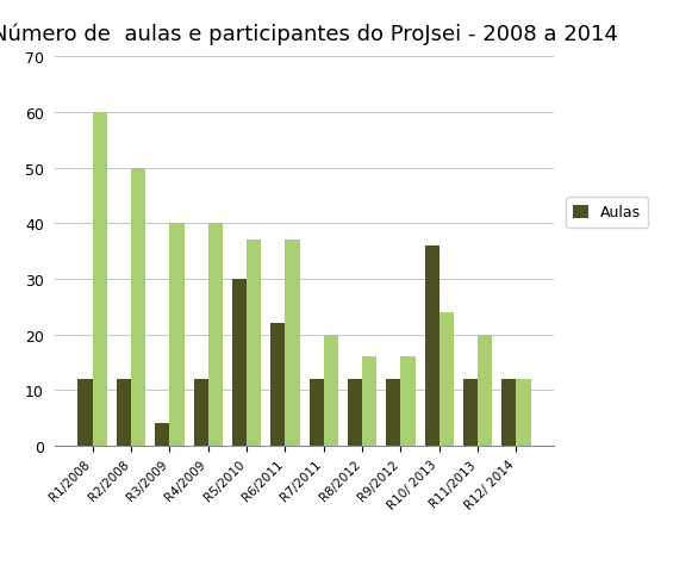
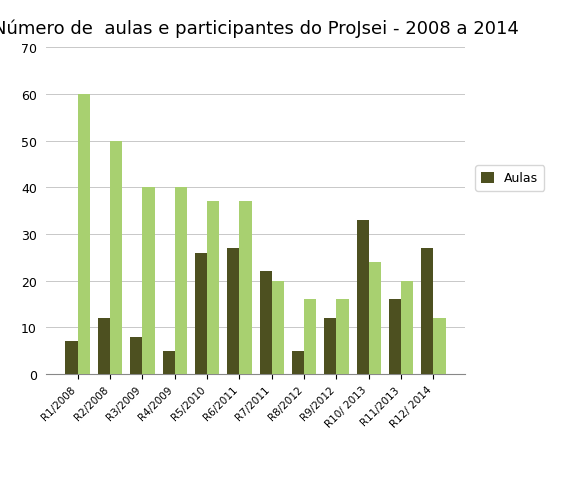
Aulas/R1/2008: 12 -> 7
Aulas/R3/2009: 4 -> 8
Aulas/R4/2009: 12 -> 5
Aulas/R5/2010: 30 -> 26
Aulas/R6/2011: 22 -> 27
Aulas/R7/2011: 12 -> 22
Aulas/R8/2012: 12 -> 5
Aulas/R10/ 2013: 36 -> 33
Aulas/R11/2013: 12 -> 16
Aulas/R12/ 2014: 12 -> 27
